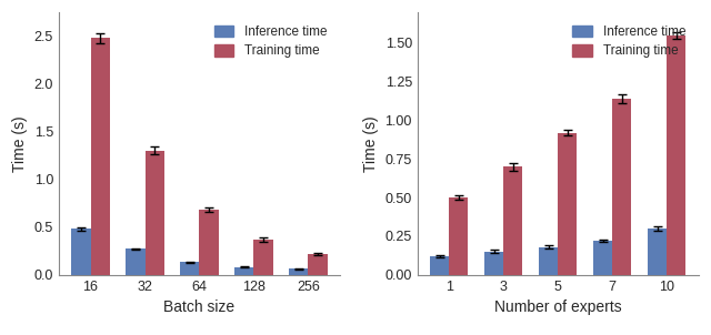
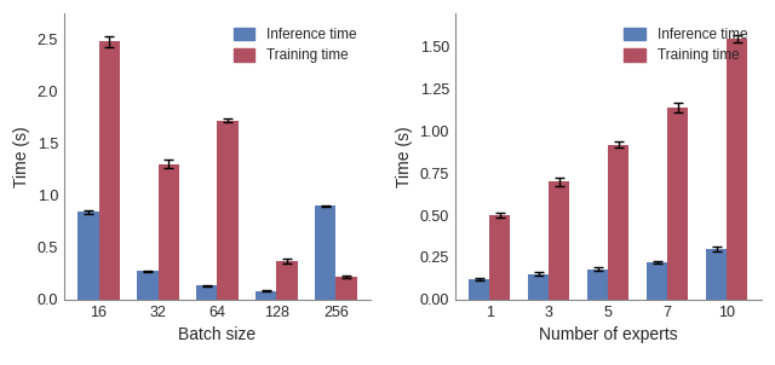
Inference time/16: 0.48 -> 0.84
Training time/64: 0.68 -> 1.72
Inference time/256: 0.06 -> 0.90
